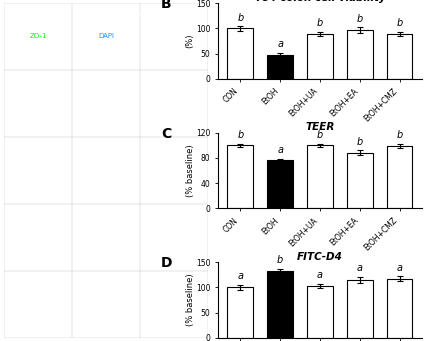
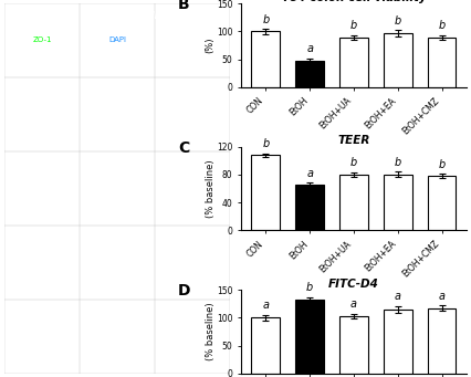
TEER/CON: 100 -> 108
TEER/EtOH: 77 -> 66
TEER/EtOH+UA: 100 -> 80
TEER/EtOH+EA: 88 -> 80
TEER/EtOH+CMZ: 99 -> 78
